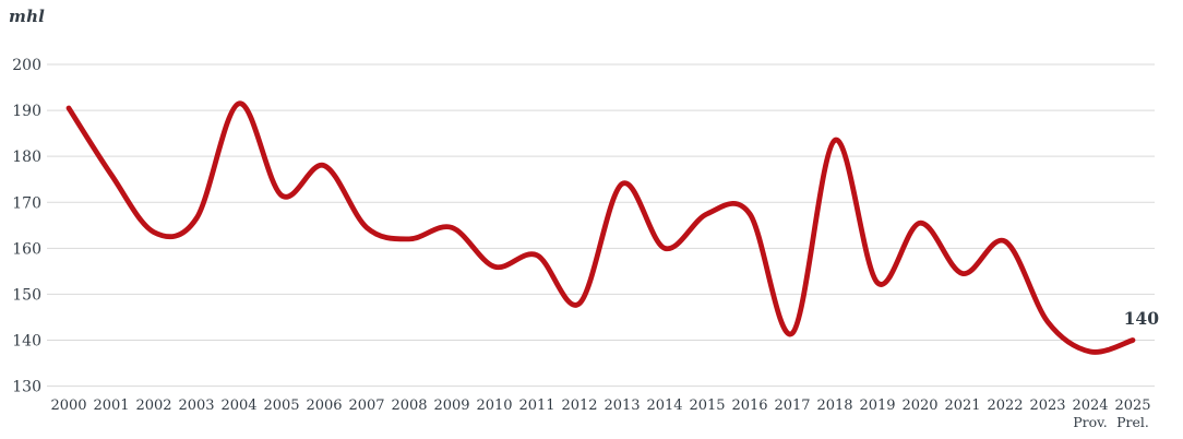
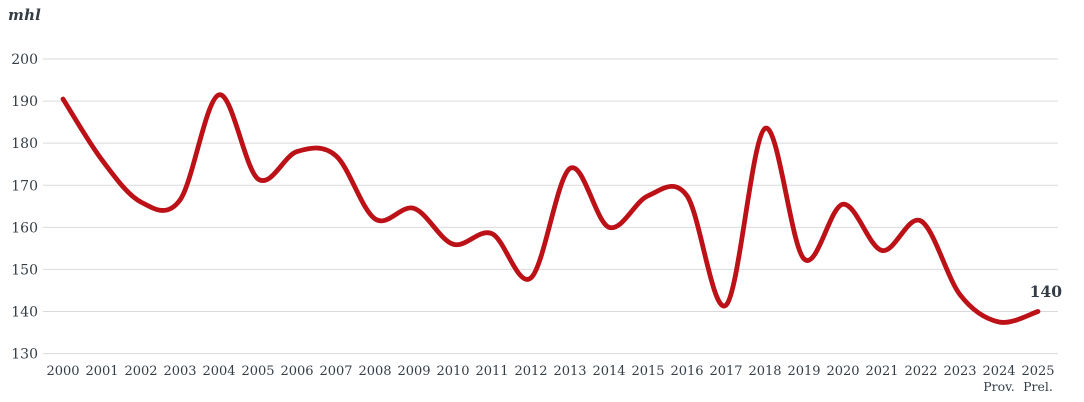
2002: 164 -> 166
2007: 164 -> 177
